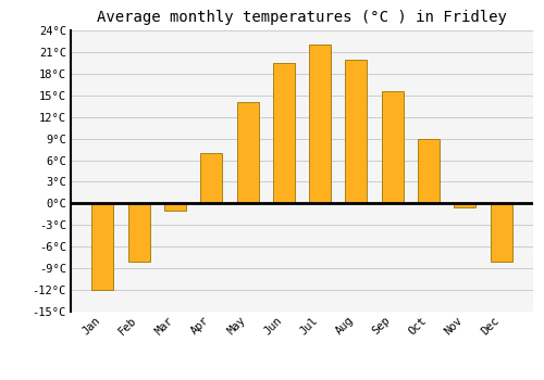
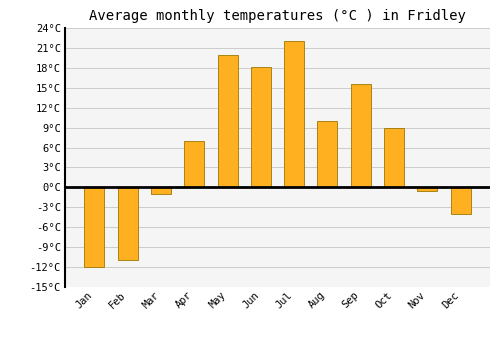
Feb: -8.0°C -> -11.0°C
May: 14.0°C -> 20.0°C
Jun: 19.5°C -> 18.2°C
Aug: 20.0°C -> 10.0°C
Dec: -8.0°C -> -4.0°C
